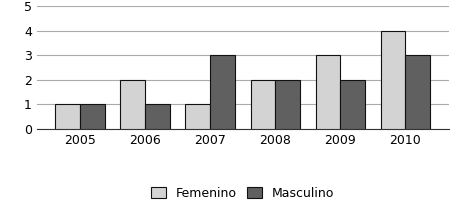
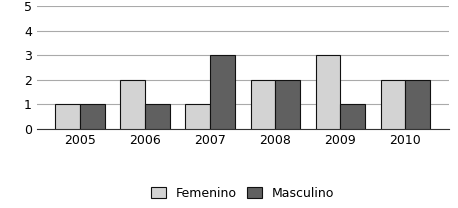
Masculino/2009: 2 -> 1
Femenino/2010: 4 -> 2
Masculino/2010: 3 -> 2
